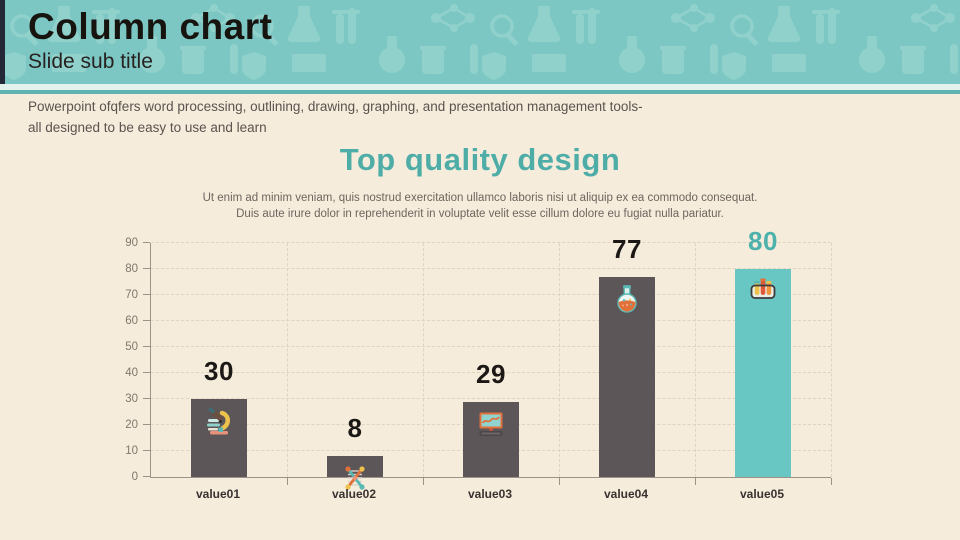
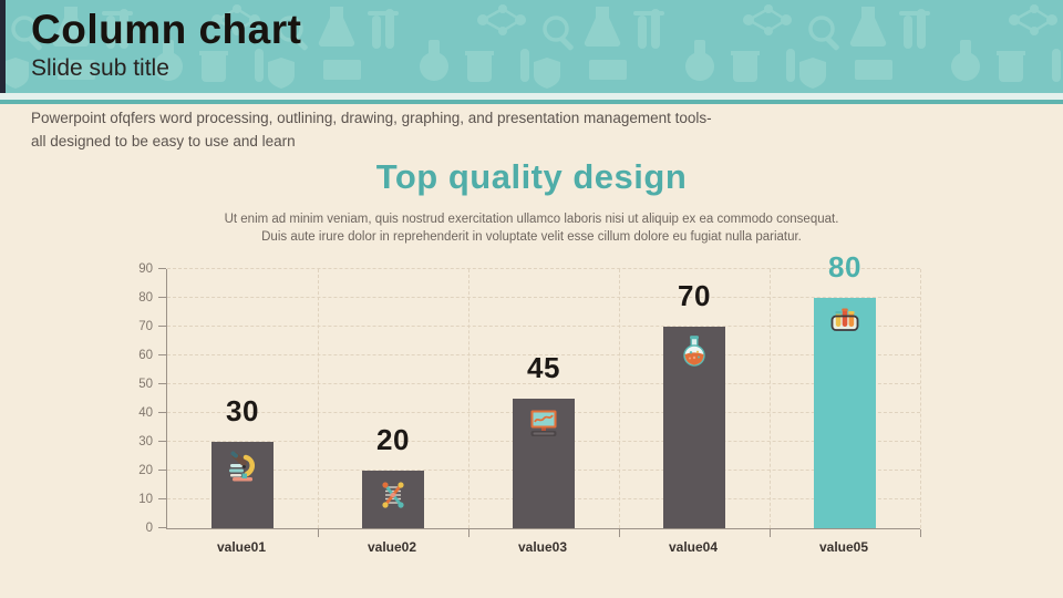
value02: 8 -> 20
value03: 29 -> 45
value04: 77 -> 70
